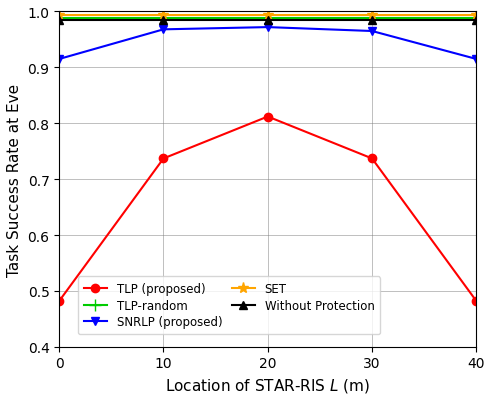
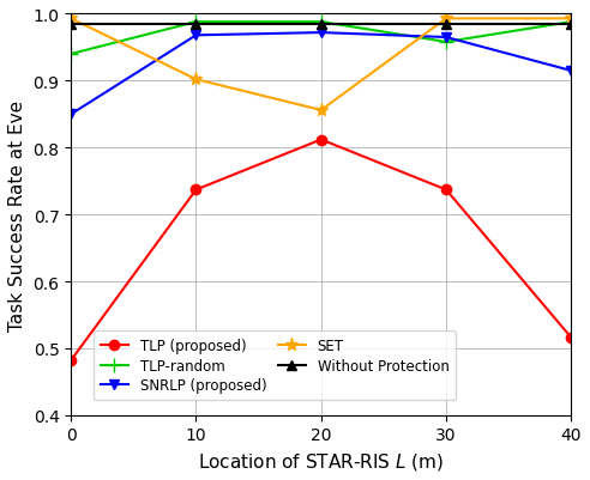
TLP-random/0: 0.988 -> 0.940
SNRLP (proposed)/0: 0.915 -> 0.850
SET/10: 0.993 -> 0.902
SET/20: 0.993 -> 0.856
TLP-random/30: 0.988 -> 0.958
TLP (proposed)/40: 0.482 -> 0.516
